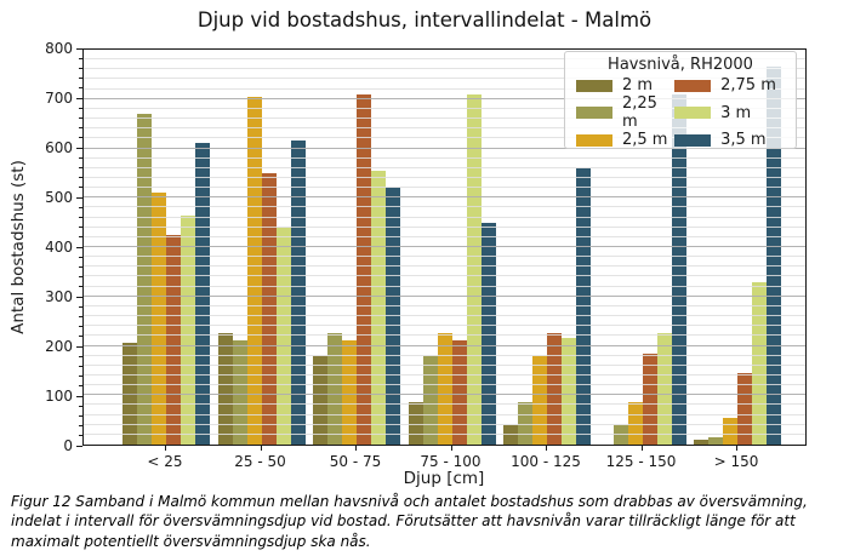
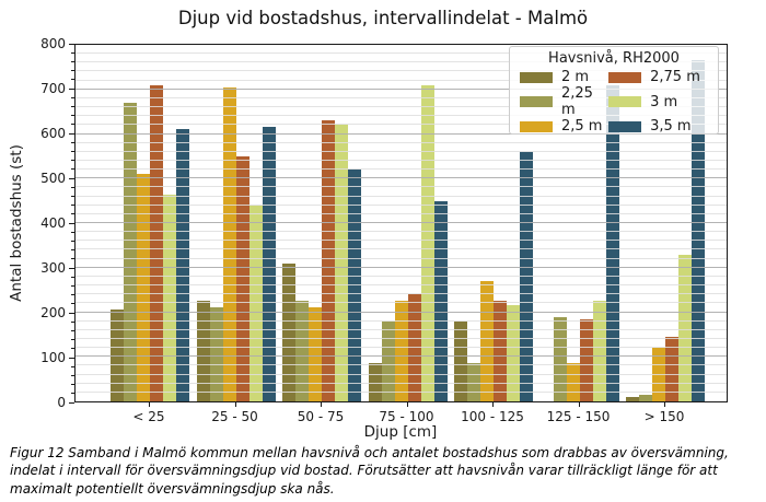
2,75 m/< 25: 420 -> 710
2 m/50 - 75: 180 -> 310
2,75 m/50 - 75: 710 -> 630
3 m/50 - 75: 560 -> 620
2,75 m/75 - 100: 210 -> 240
2 m/100 - 125: 40 -> 180
2,5 m/100 - 125: 180 -> 270
2,25 m/125 - 150: 40 -> 190
2,5 m/> 150: 60 -> 120
